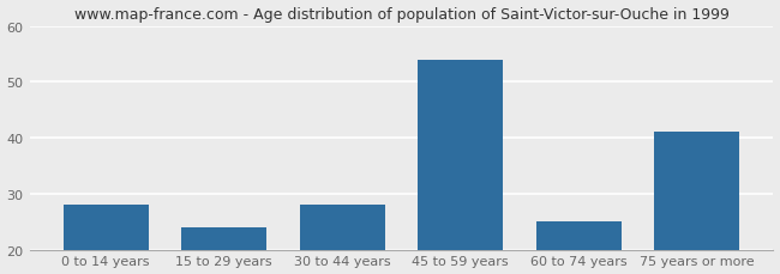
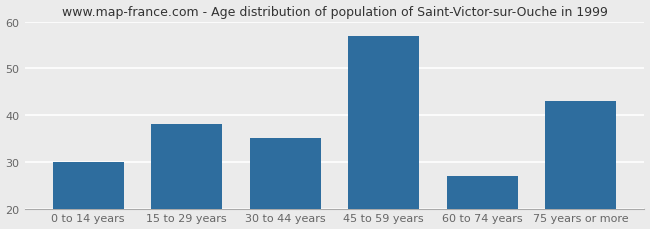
0 to 14 years: 28 -> 30
15 to 29 years: 24 -> 38
30 to 44 years: 28 -> 35
45 to 59 years: 54 -> 57
60 to 74 years: 25 -> 27
75 years or more: 41 -> 43
